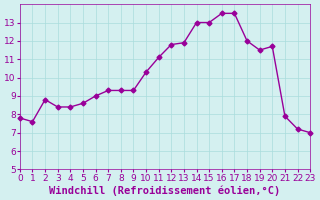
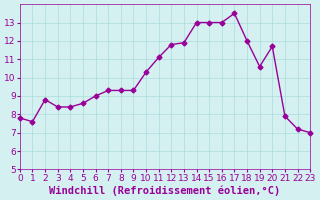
16: 13.5 -> 13.0
19: 11.5 -> 10.6
